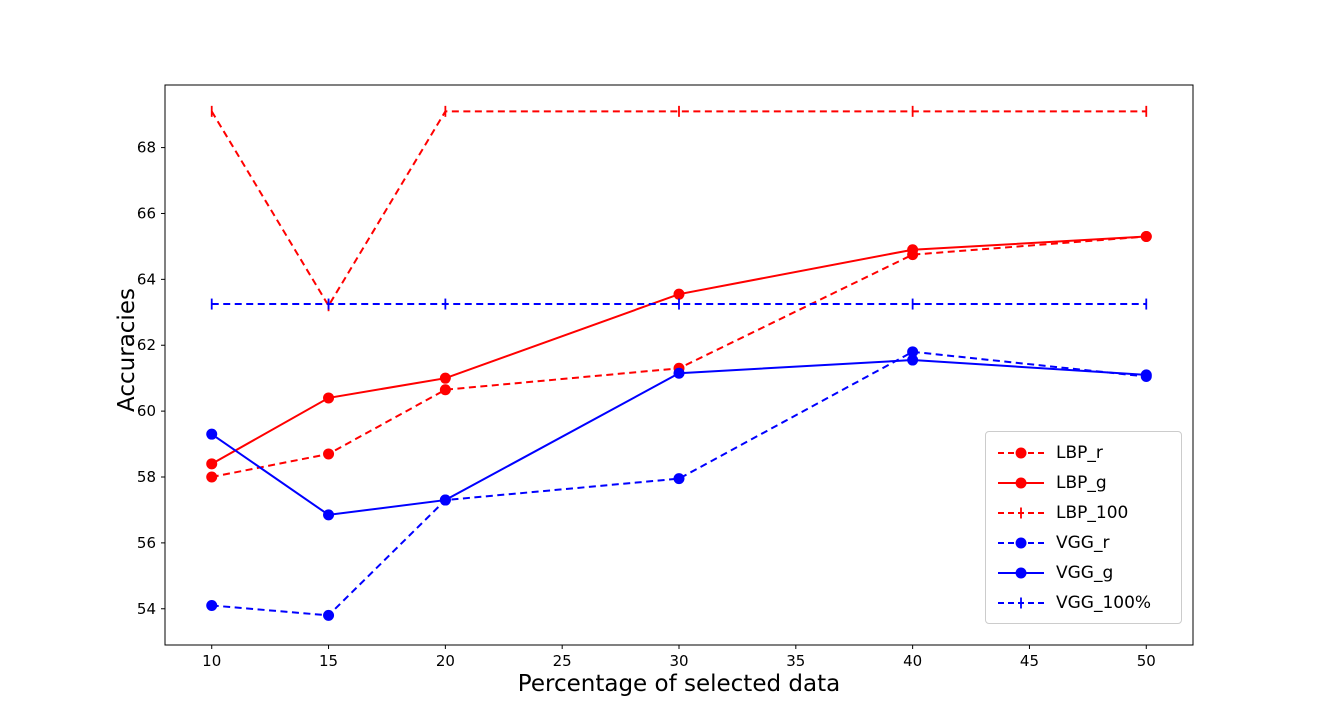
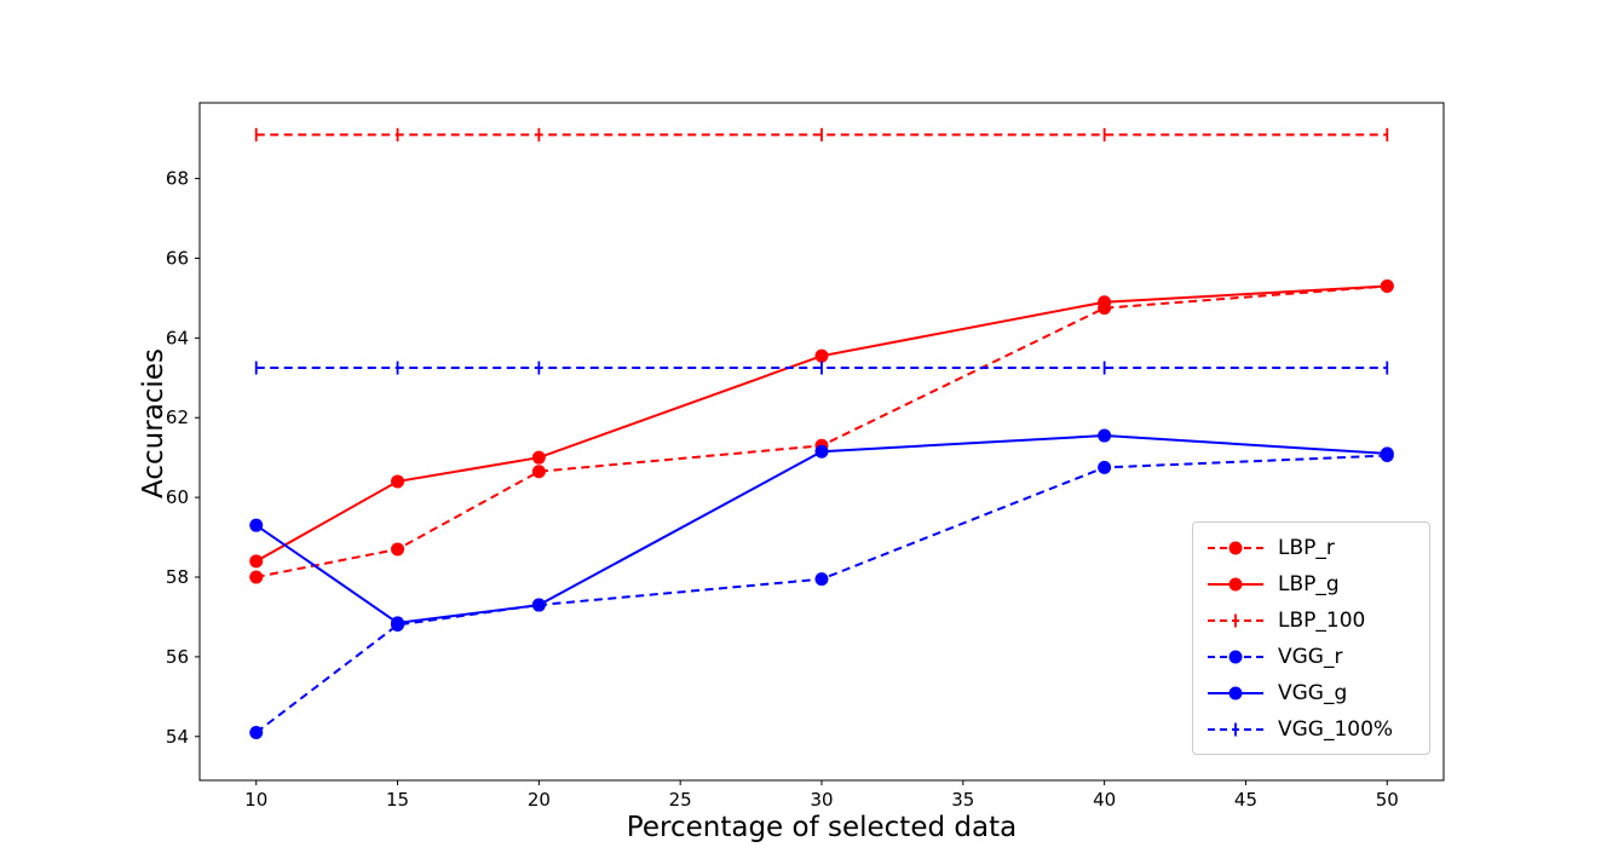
LBP_100/15: 63.2 -> 69.1
VGG_r/15: 53.8 -> 56.8
VGG_r/40: 61.8 -> 60.8
